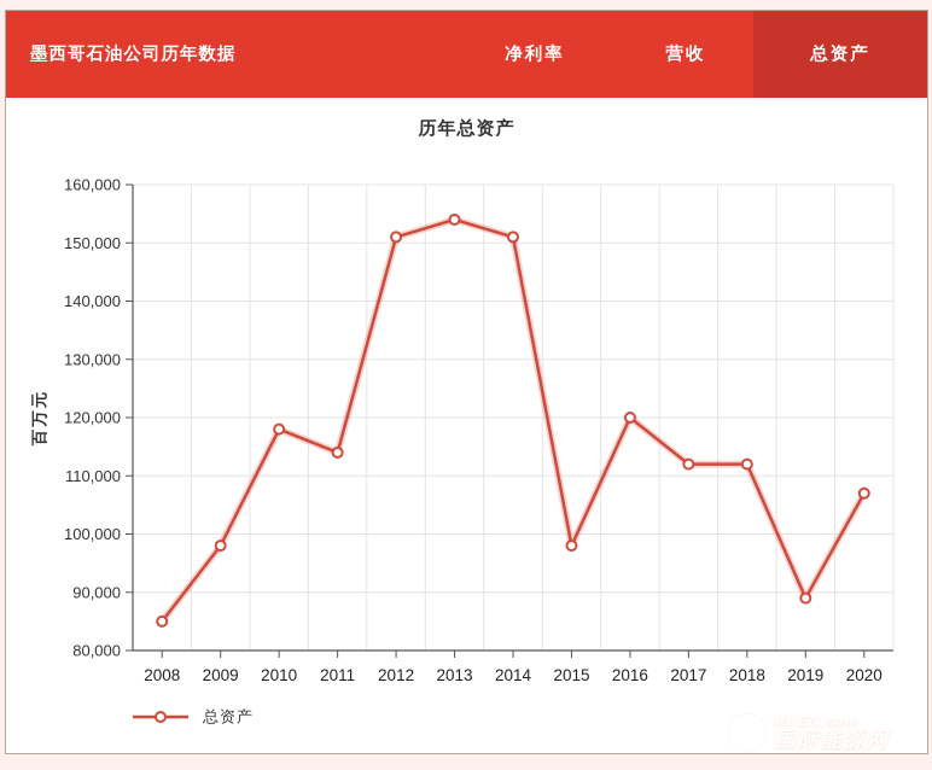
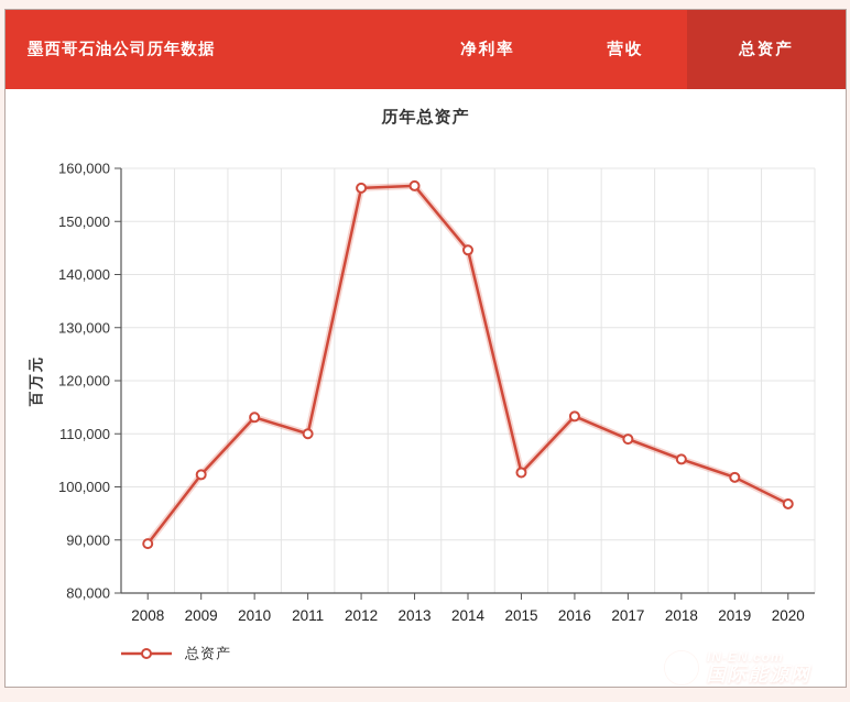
2008: 85000 -> 89000
2009: 98000 -> 102000
2010: 118000 -> 113000
2011: 114000 -> 110000
2012: 151000 -> 156000
2013: 154000 -> 157000
2014: 151000 -> 145000
2015: 98000 -> 103000
2016: 120000 -> 113000
2017: 112000 -> 109000
2018: 112000 -> 105000
2019: 89000 -> 102000
2020: 107000 -> 97000
